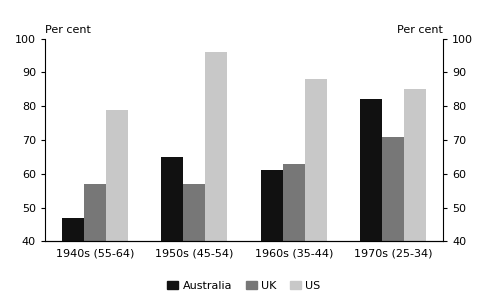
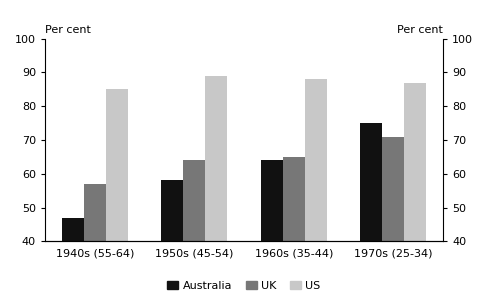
US/1940s (55-64): 79 -> 85
Australia/1950s (45-54): 65 -> 58
UK/1950s (45-54): 57 -> 64
US/1950s (45-54): 96 -> 89
Australia/1960s (35-44): 61 -> 64
UK/1960s (35-44): 63 -> 65
Australia/1970s (25-34): 82 -> 75
US/1970s (25-34): 85 -> 87
